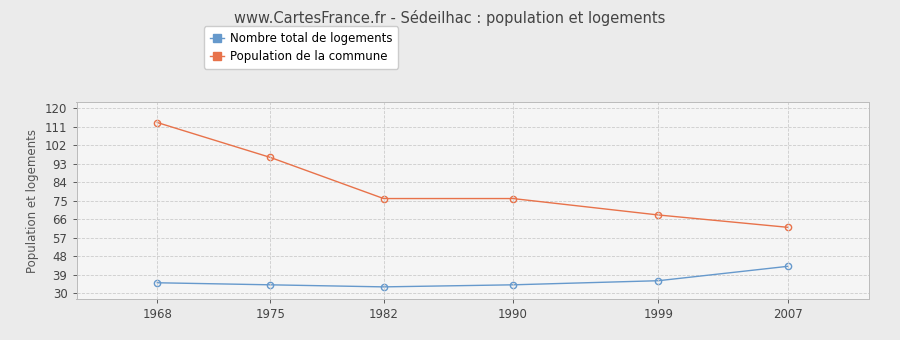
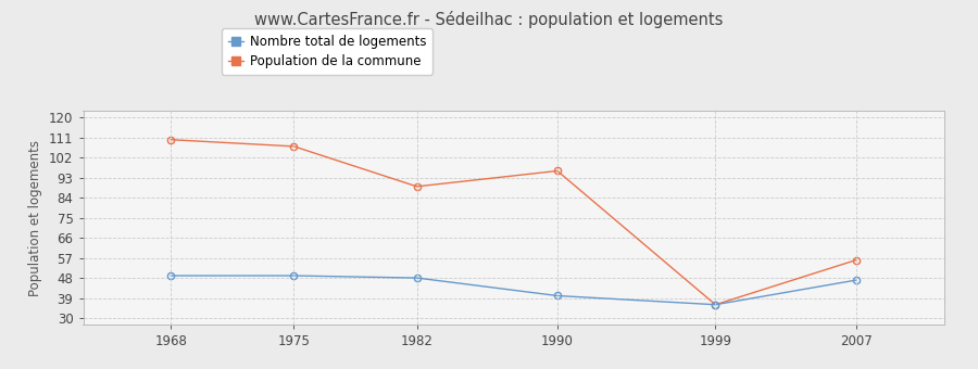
Nombre total de logements/1968: 35 -> 49
Population de la commune/1968: 113 -> 110
Nombre total de logements/1975: 34 -> 49
Population de la commune/1975: 96 -> 107
Nombre total de logements/1982: 33 -> 48
Population de la commune/1982: 76 -> 89
Nombre total de logements/1990: 34 -> 40
Population de la commune/1990: 76 -> 96
Population de la commune/1999: 68 -> 36
Nombre total de logements/2007: 43 -> 47
Population de la commune/2007: 62 -> 56
